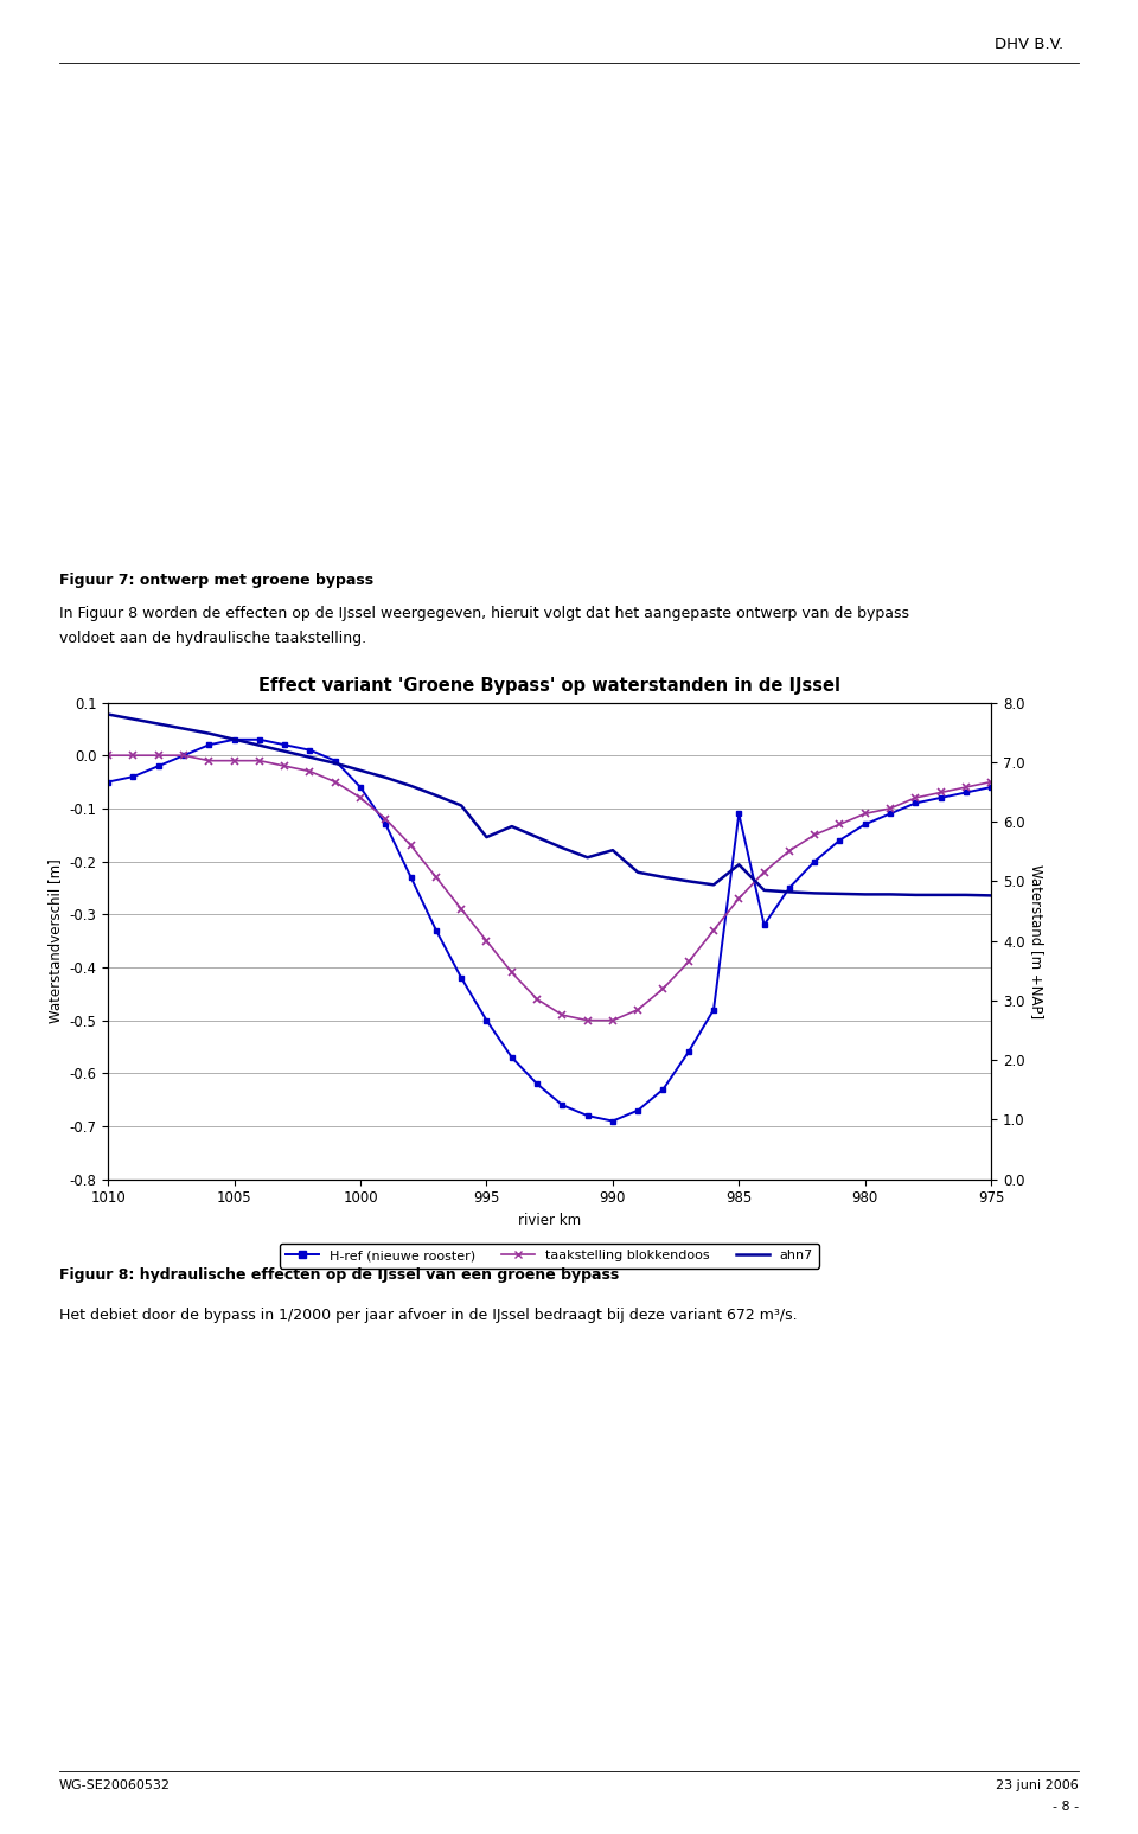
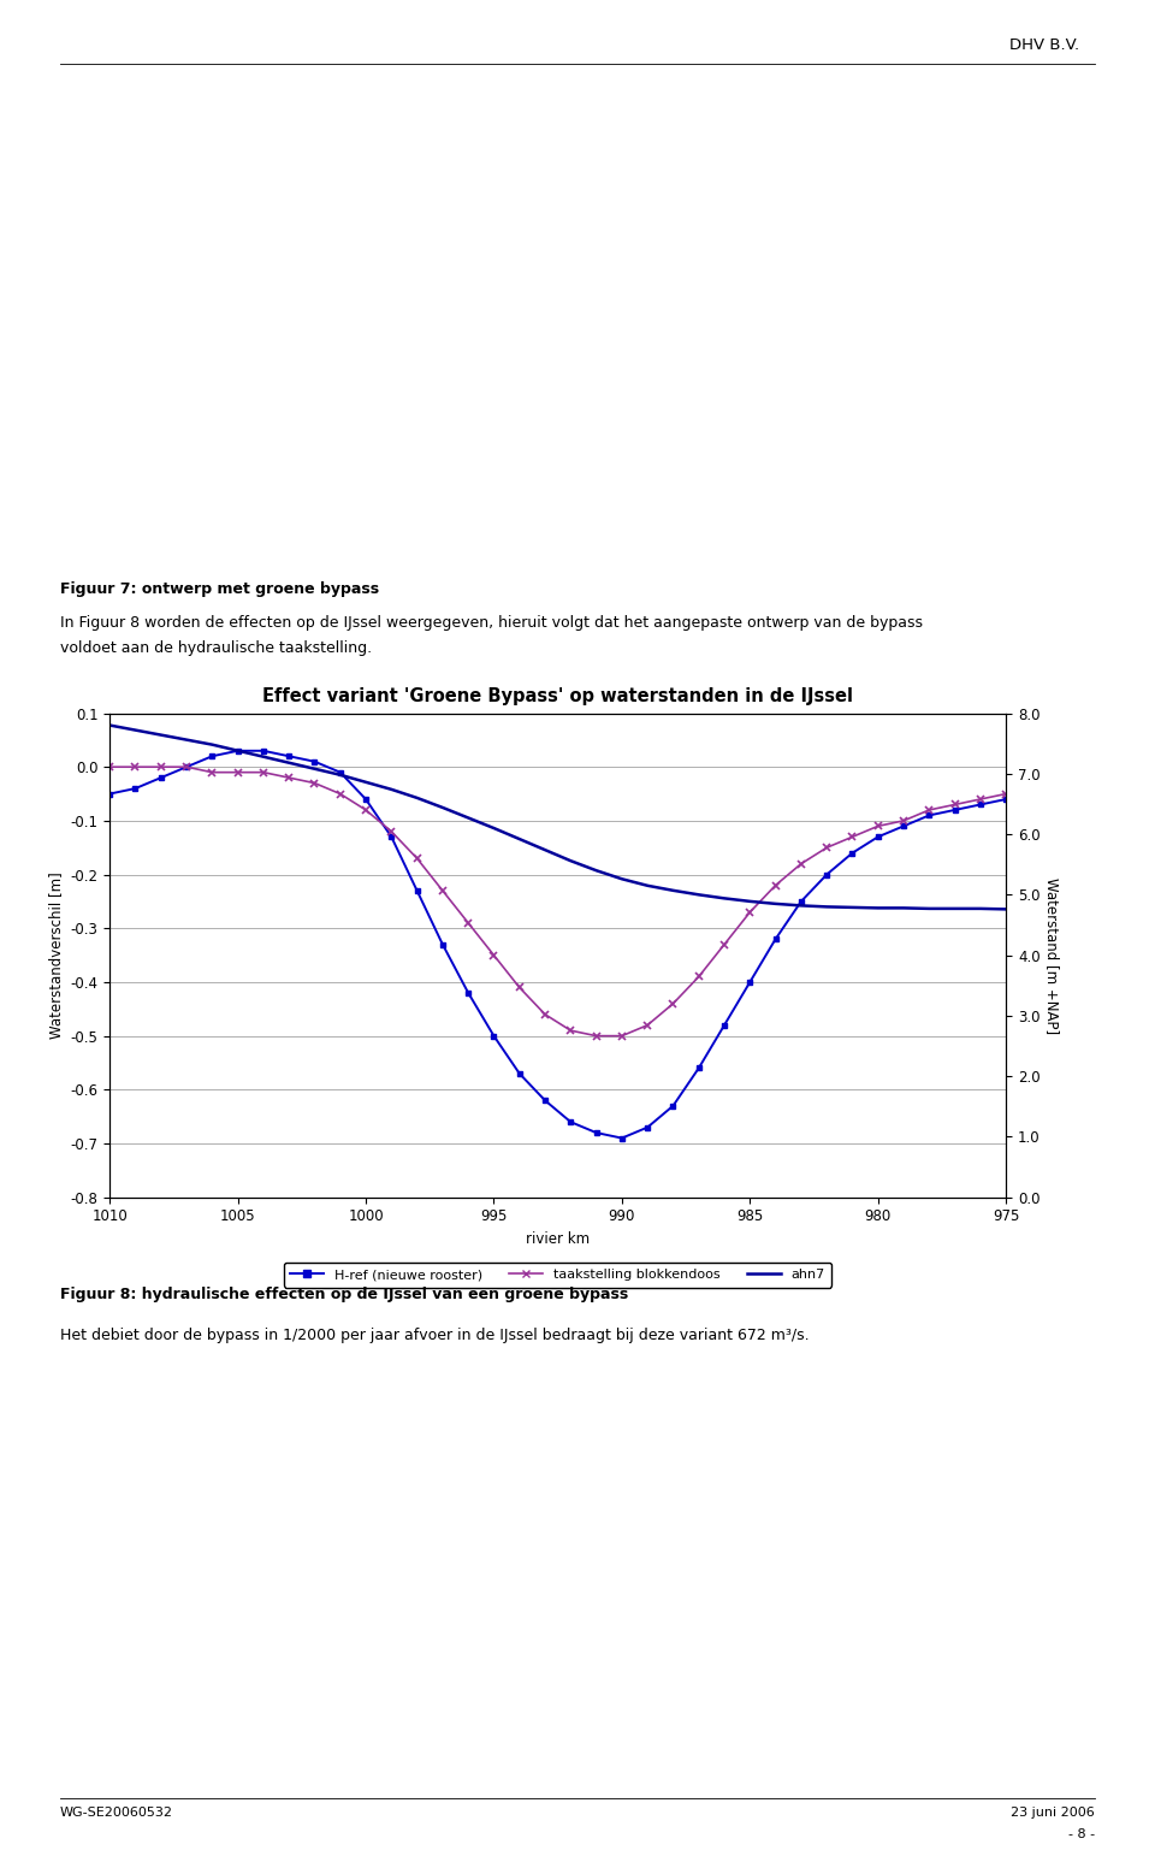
ahn7/995: 5.74 -> 6.10
ahn7/990: 5.52 -> 5.26
H-ref (nieuwe rooster)/985: -0.11 -> -0.40
ahn7/985: 5.28 -> 4.89
